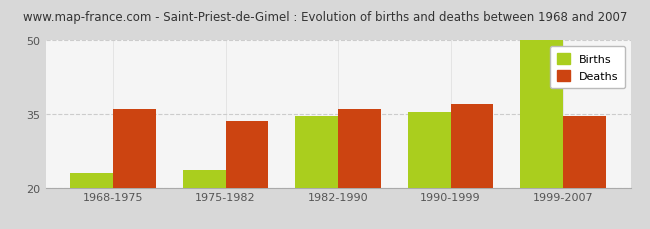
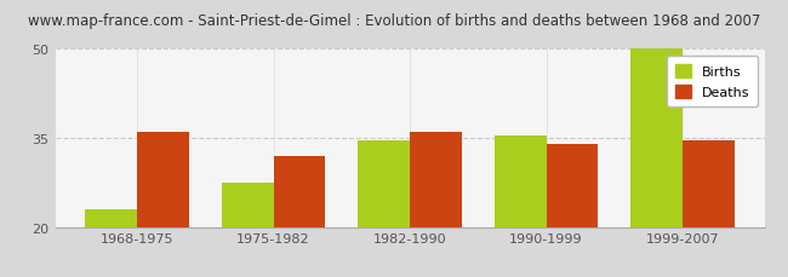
Births/1975-1982: 23.5 -> 27.5
Deaths/1975-1982: 33.5 -> 32.0
Deaths/1990-1999: 37.0 -> 34.0
